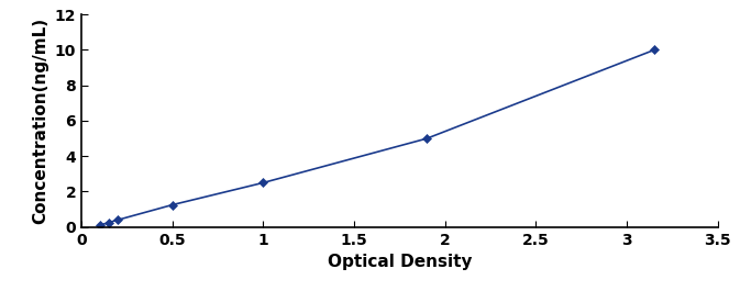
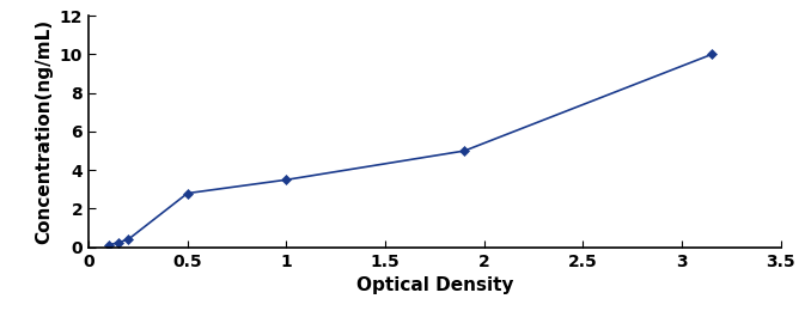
0.5: 1.2 -> 2.8
1: 2.5 -> 3.5
